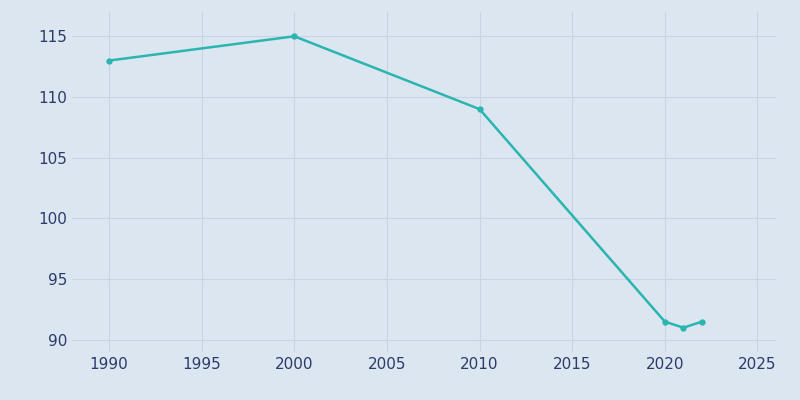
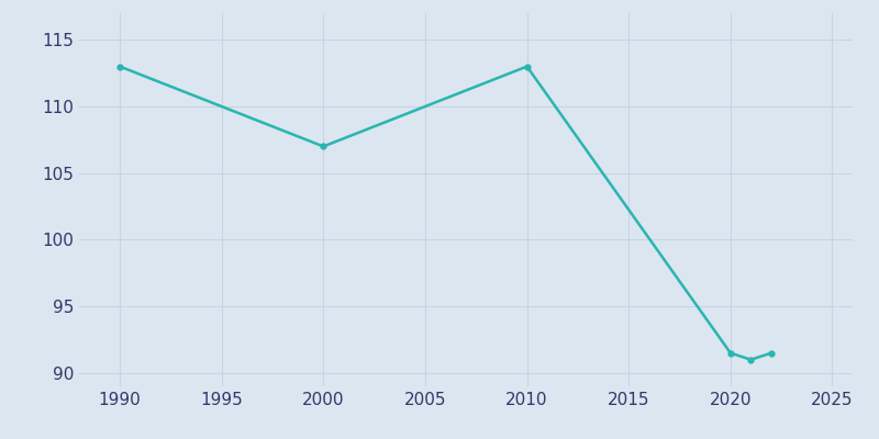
2000: 115.0 -> 107.0
2010: 109.0 -> 113.0
